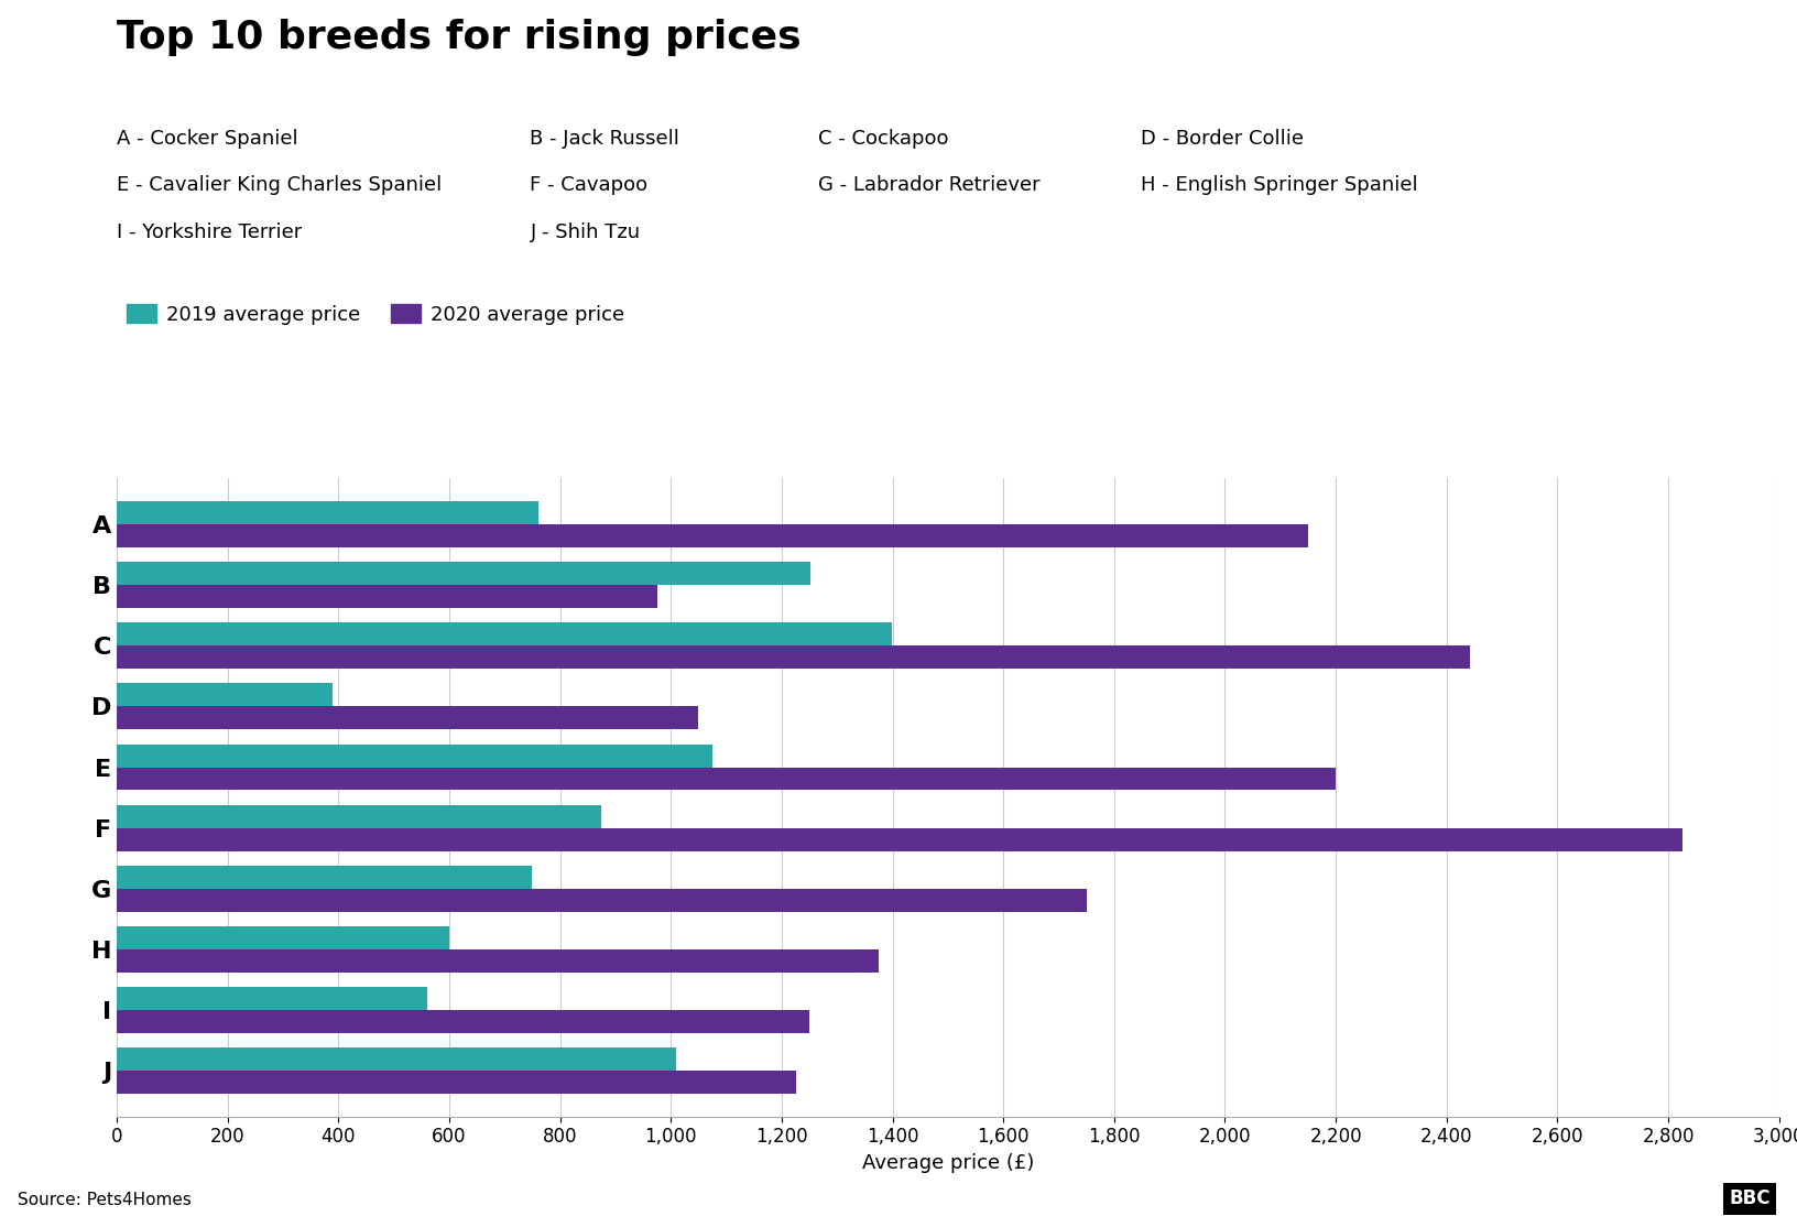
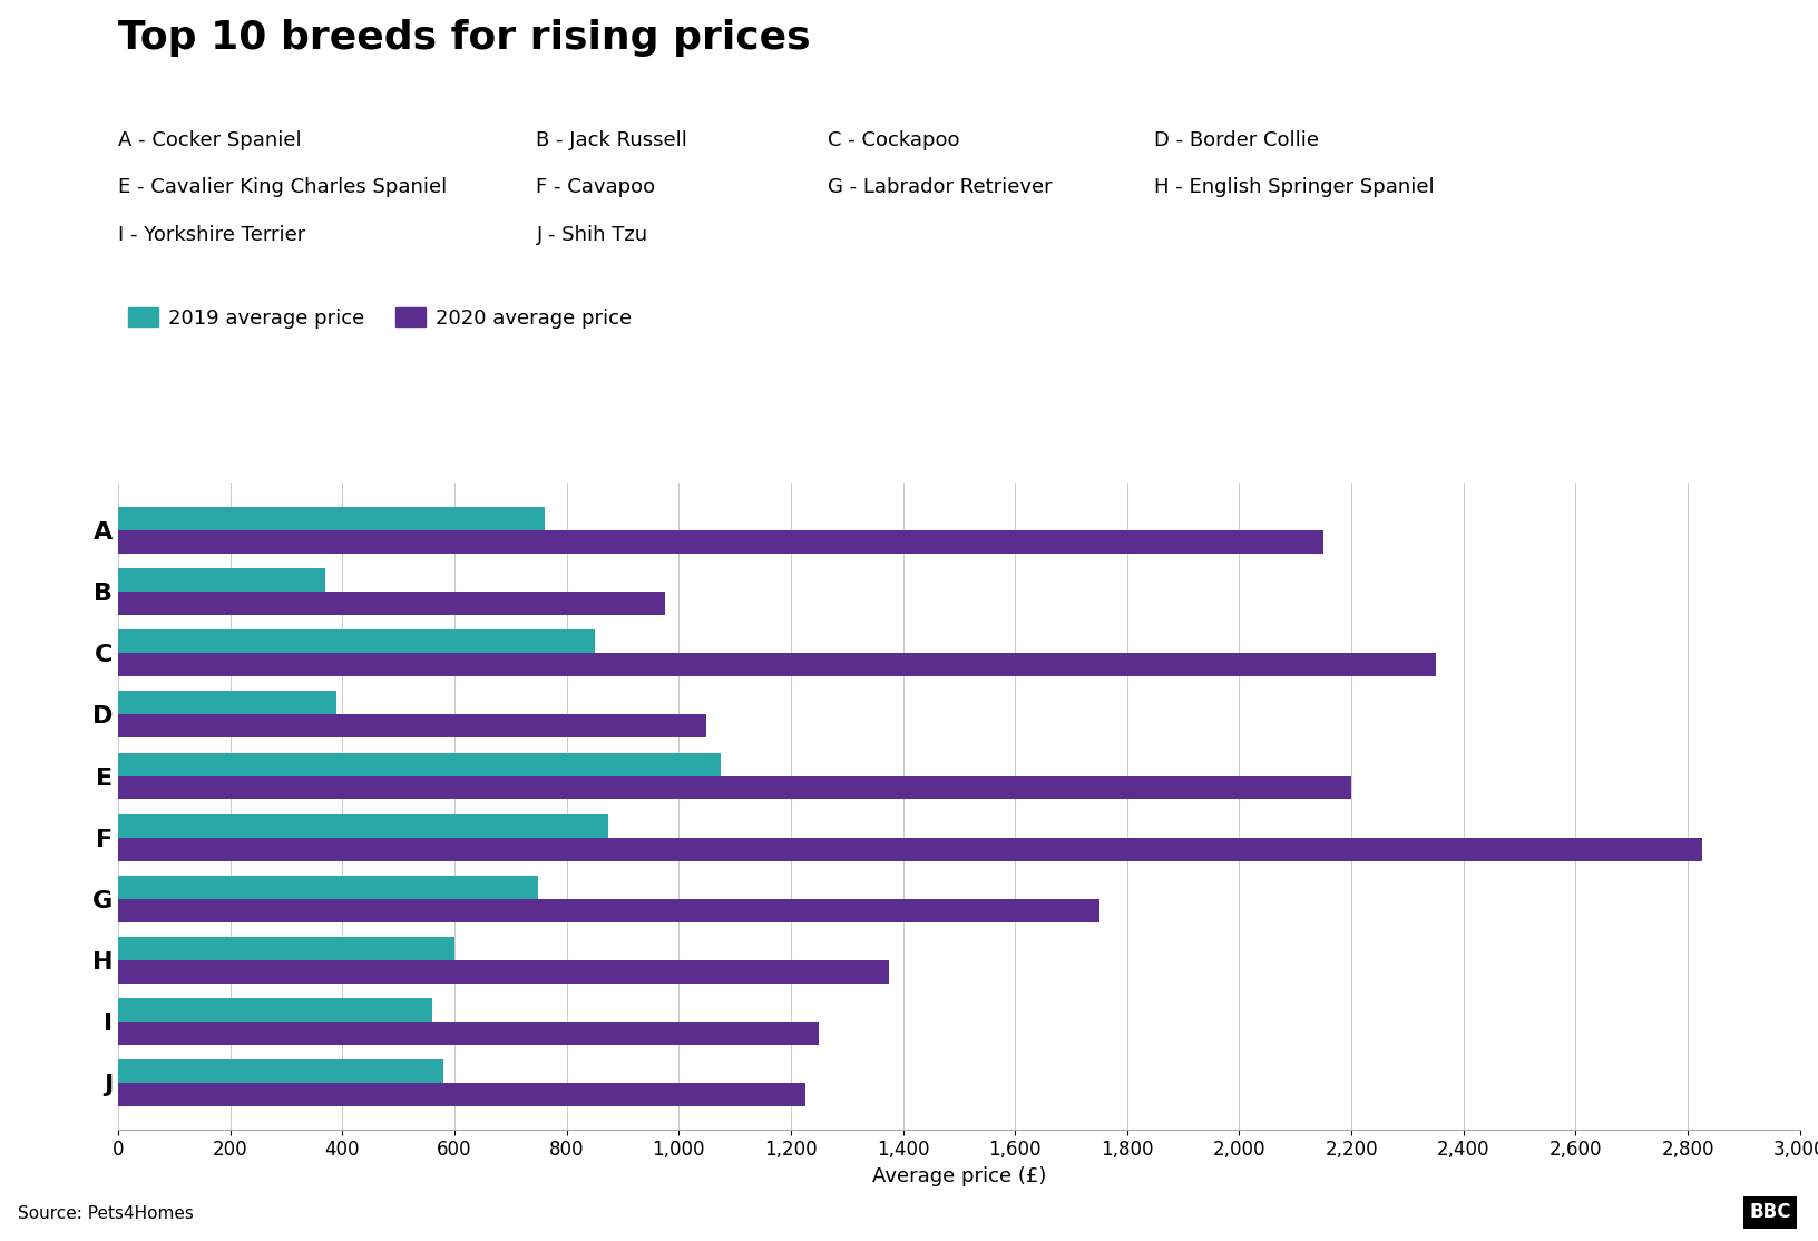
2019 average price/B: 1,252 -> 370
2019 average price/C: 1,398 -> 850
2020 average price/C: 2,442 -> 2,350
2019 average price/J: 1,010 -> 580
